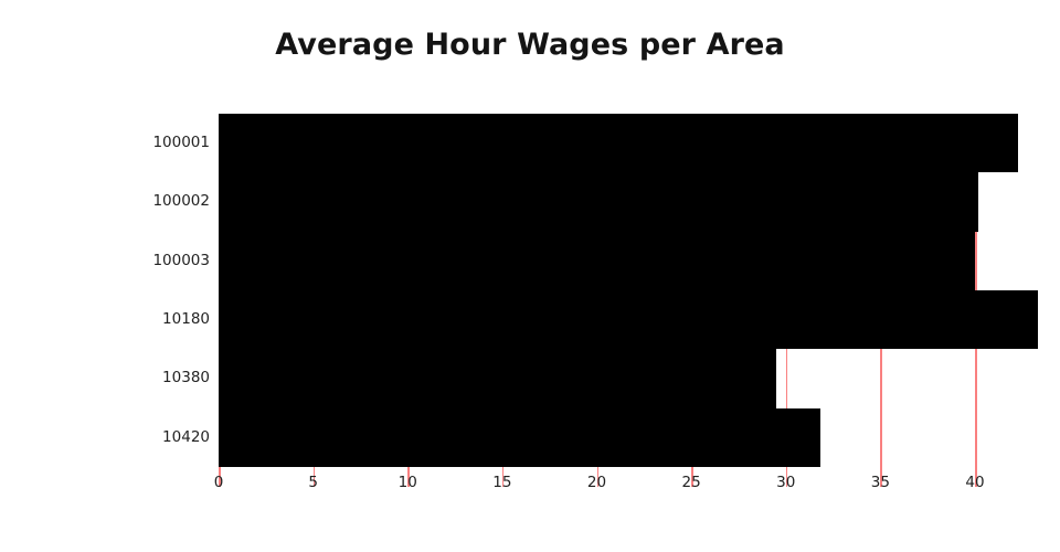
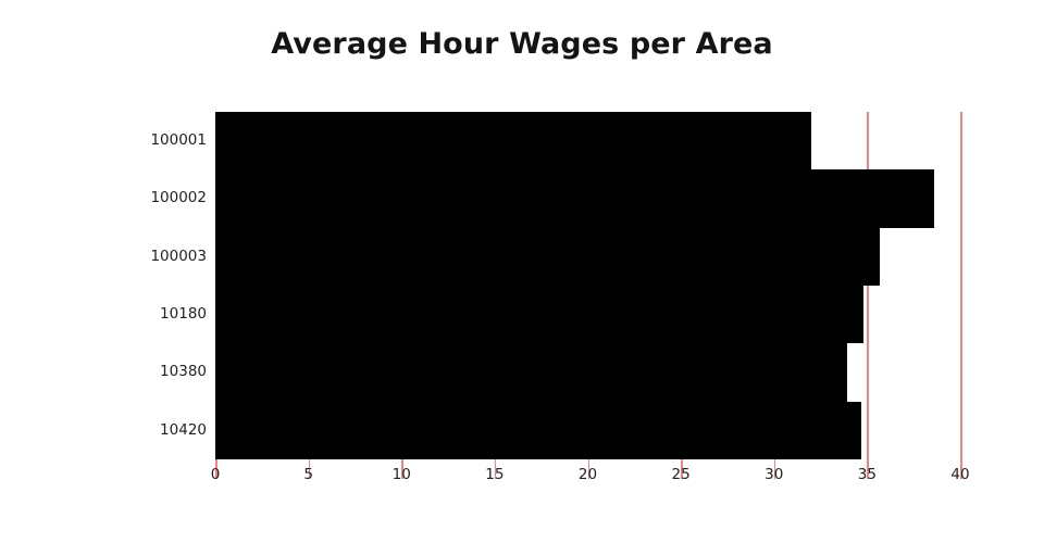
100001: 42.3 -> 32.0
100002: 40.2 -> 38.6
100003: 40.0 -> 35.7
10180: 43.3 -> 34.8
10380: 29.5 -> 33.9
10420: 31.8 -> 34.7
